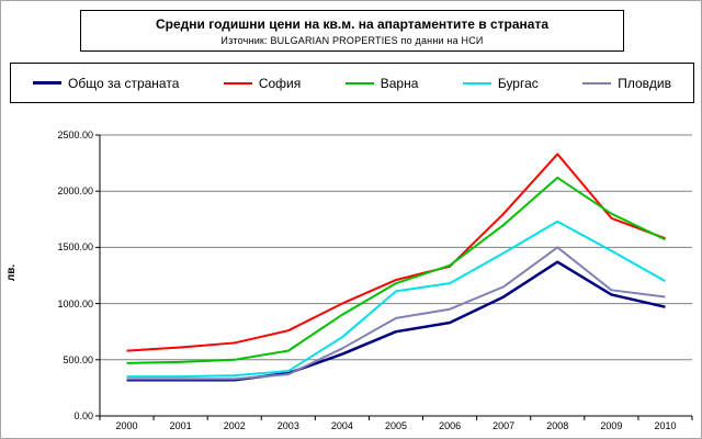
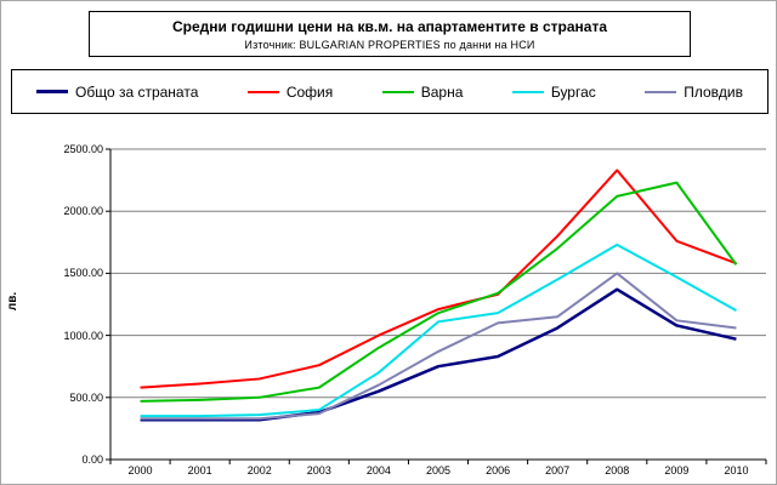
Пловдив/2006: 950 -> 1100
Варна/2009: 1800 -> 2230
